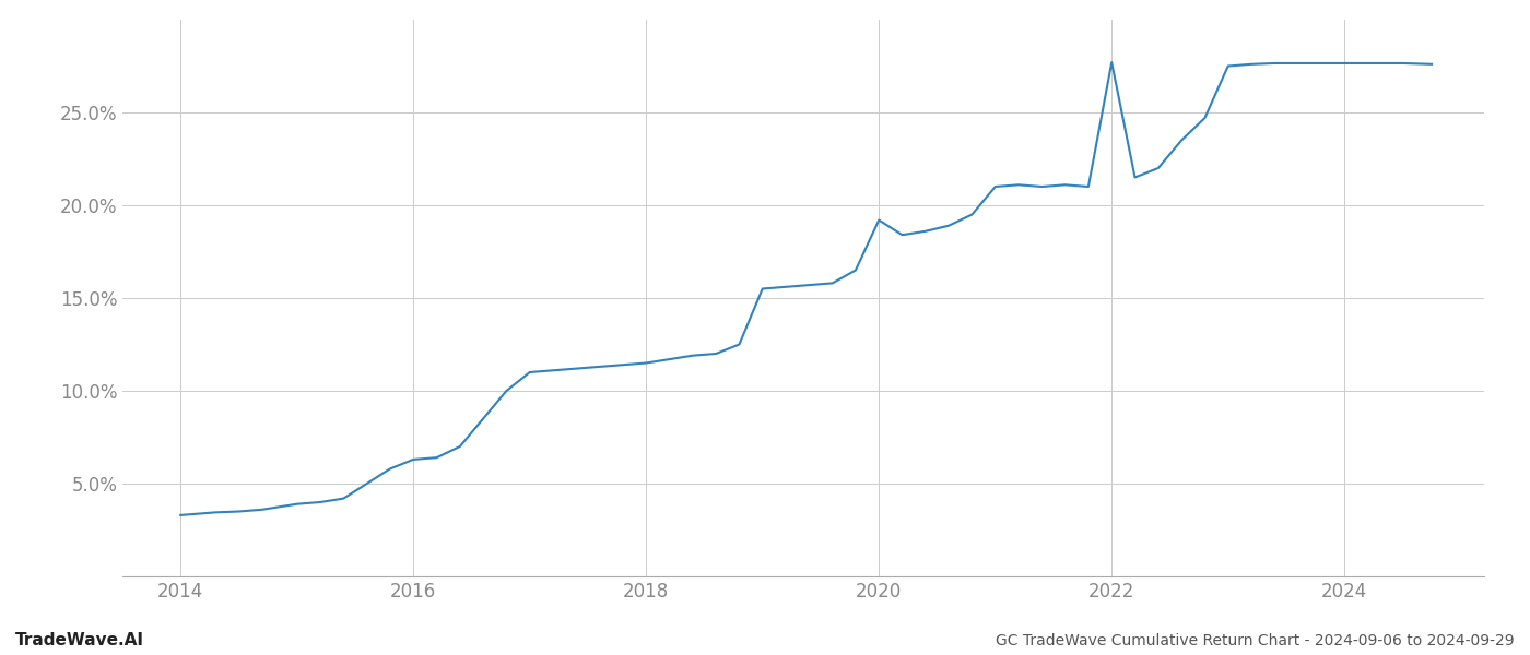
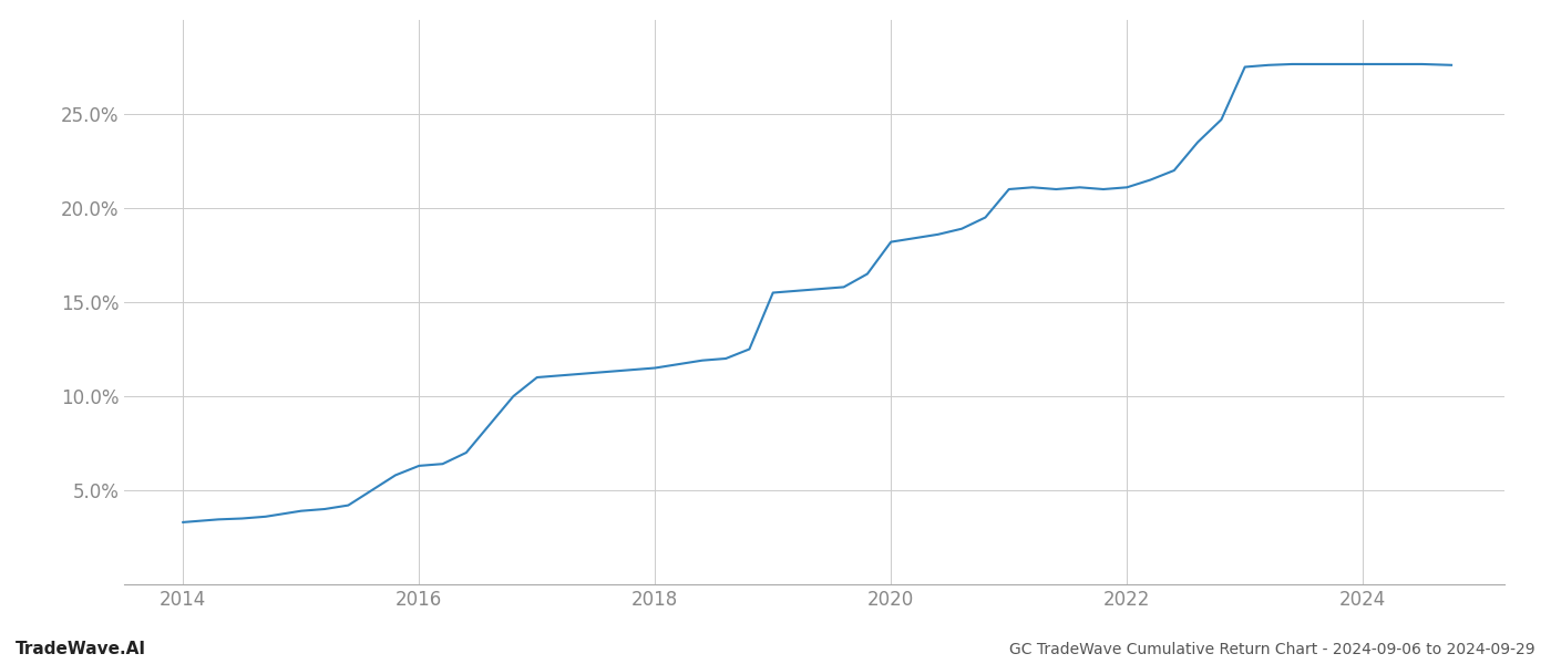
2020: 19.2% -> 18.2%
2022: 27.7% -> 21.1%
